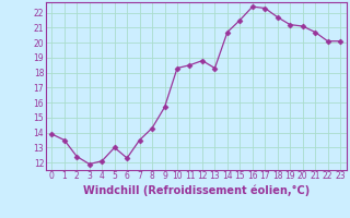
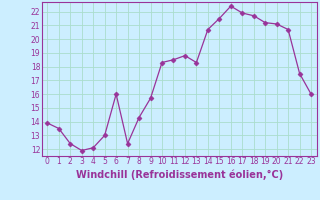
6: 12.3 -> 16.0
7: 13.5 -> 12.4
17: 22.3 -> 21.9
22: 20.1 -> 17.5
23: 20.1 -> 16.0
